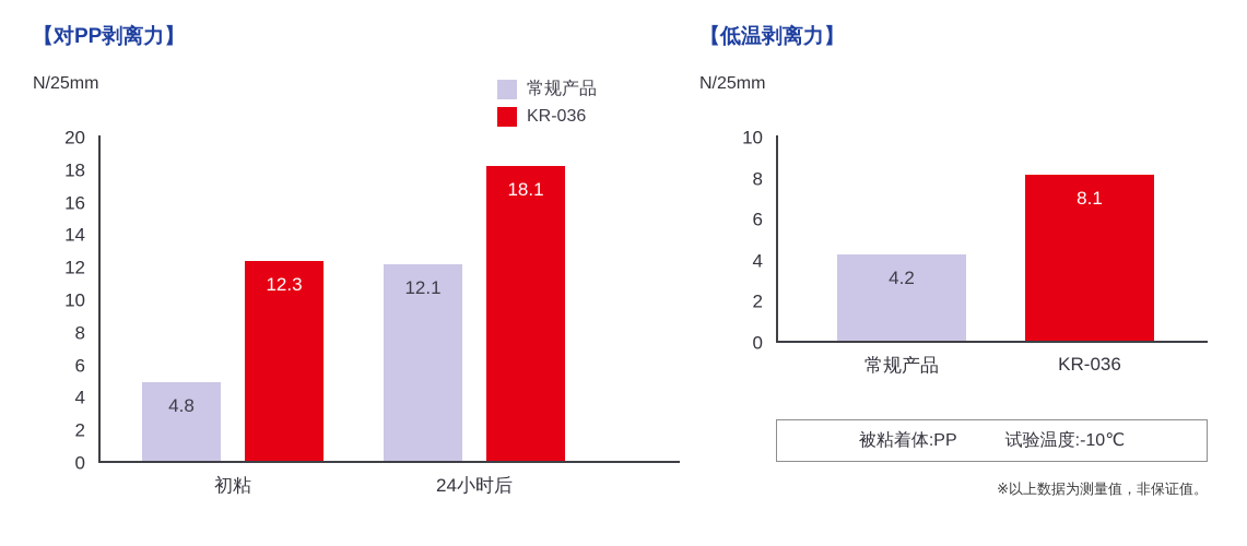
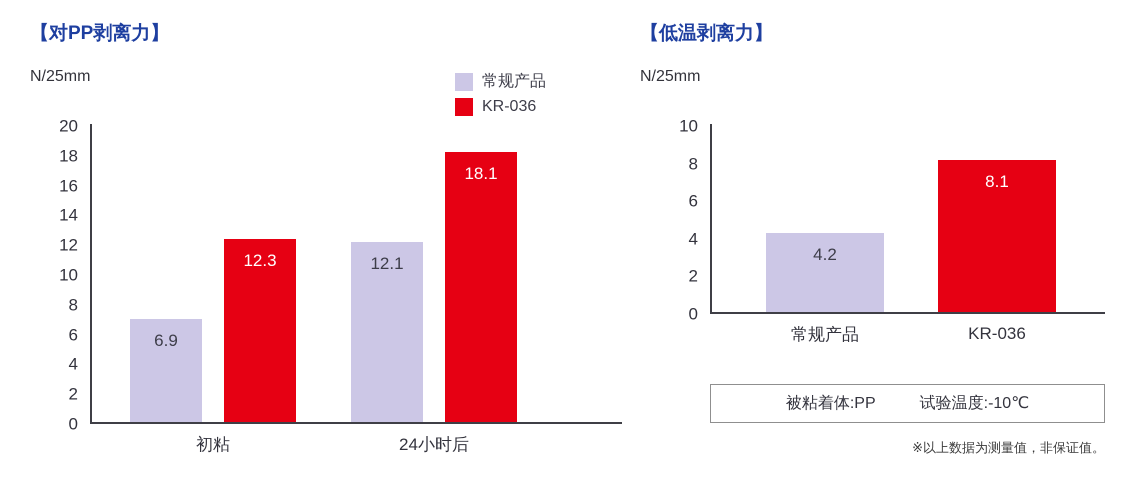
【对PP剥离力】/常规产品/初粘: 4.8 -> 6.9
